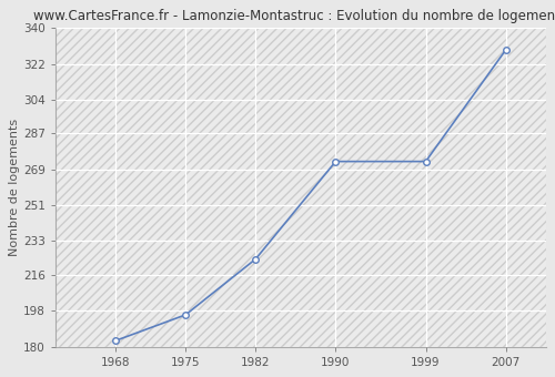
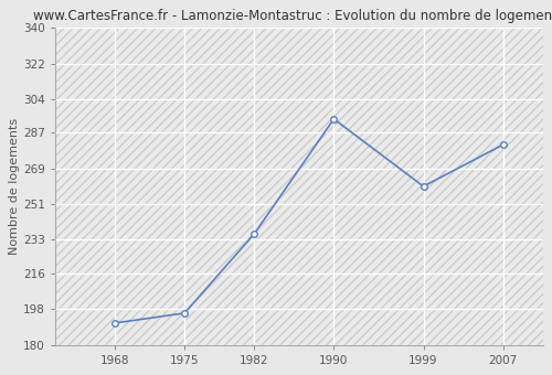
1968: 183 -> 191
1982: 224 -> 236
1990: 273 -> 294
1999: 273 -> 260
2007: 329 -> 281
